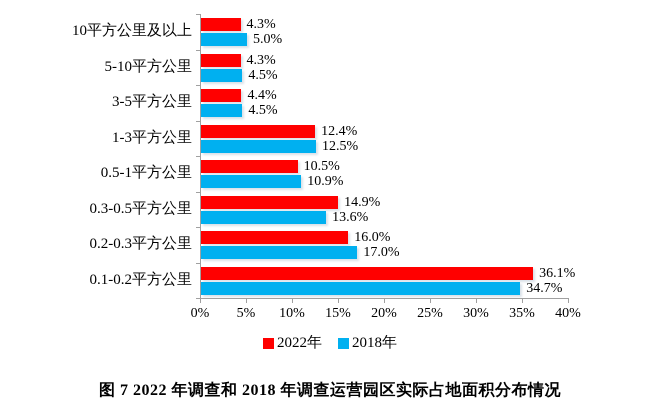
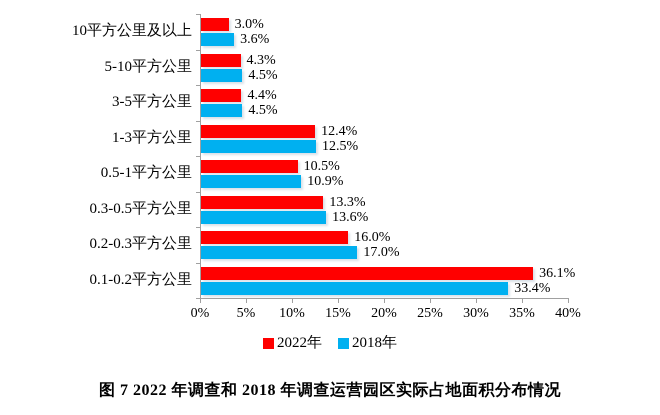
2022年/10平方公里及以上: 4.3% -> 3.0%
2018年/10平方公里及以上: 5.0% -> 3.6%
2022年/0.3-0.5平方公里: 14.9% -> 13.3%
2018年/0.1-0.2平方公里: 34.7% -> 33.4%
